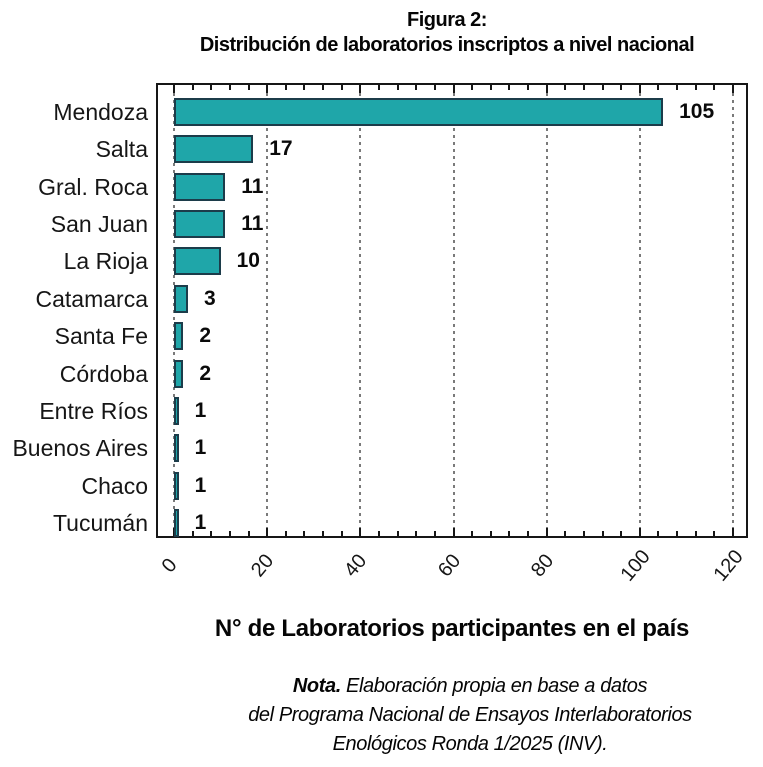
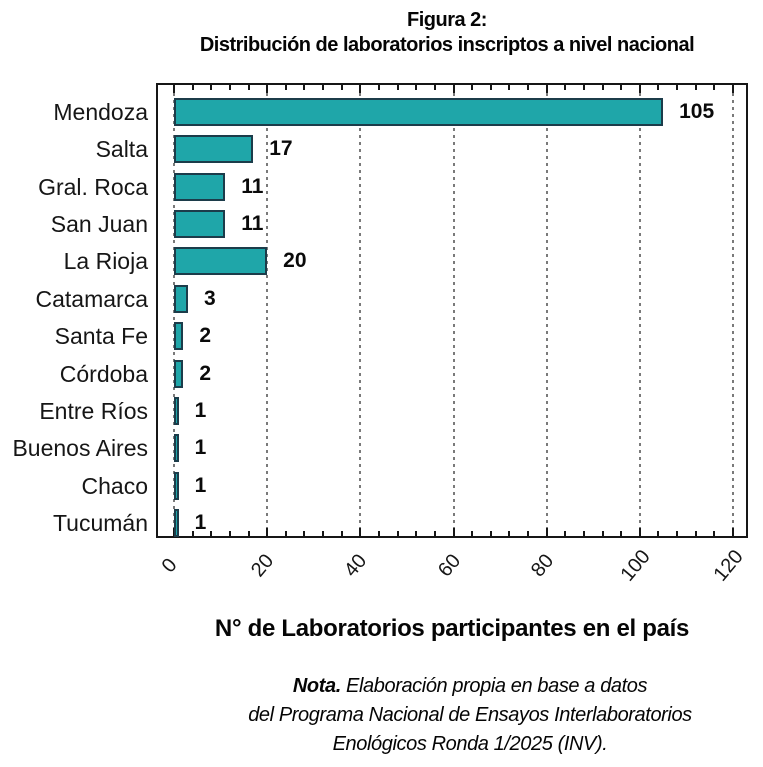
La Rioja: 10 -> 20
